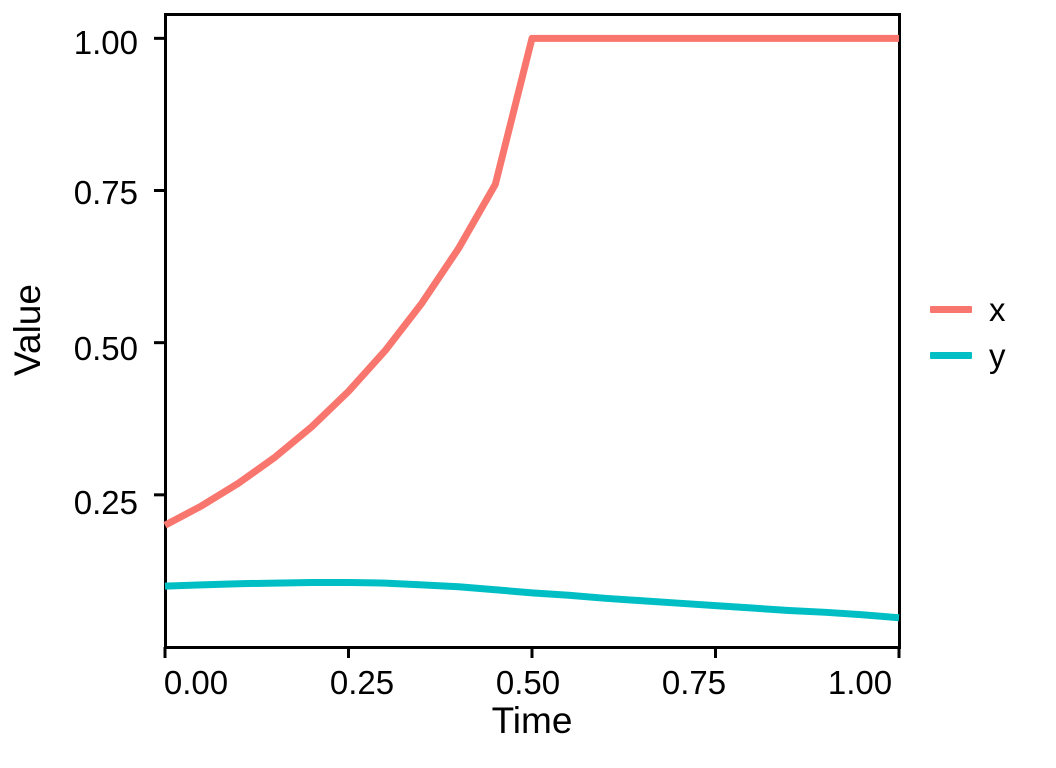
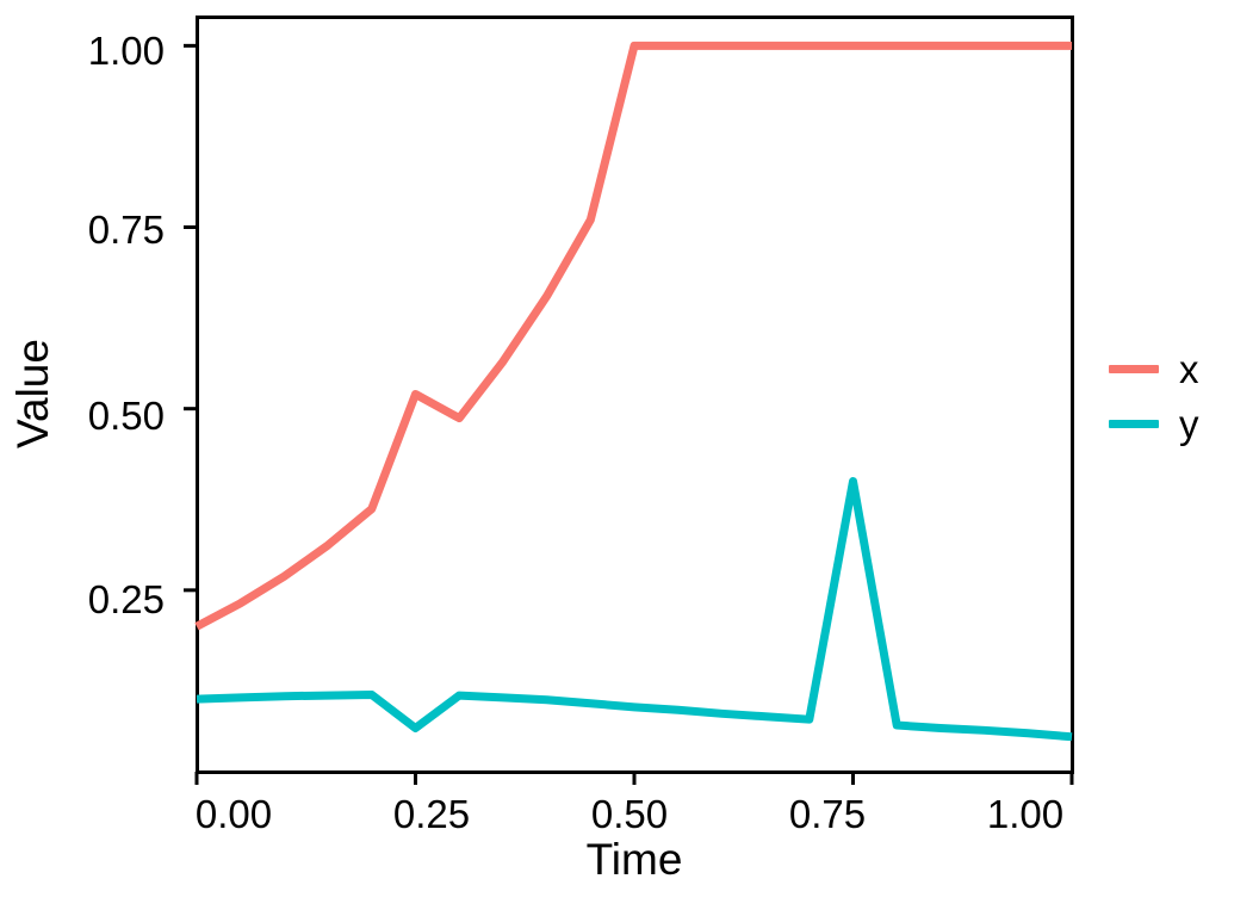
x/0.25: 0.42 -> 0.52
y/0.25: 0.11 -> 0.06
y/0.75: 0.07 -> 0.40
